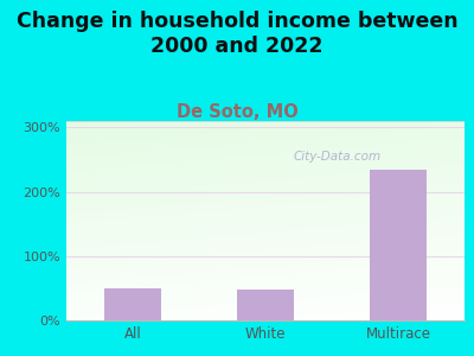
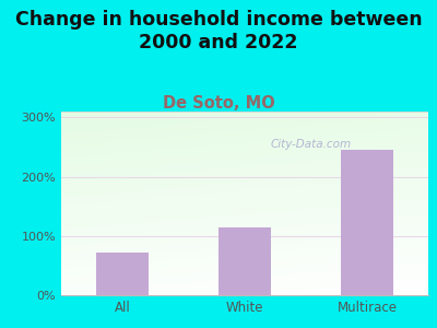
All: 50% -> 72%
White: 48% -> 114%
Multirace: 235% -> 246%
